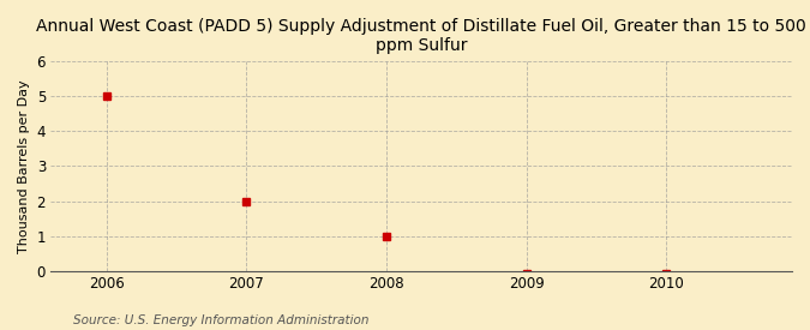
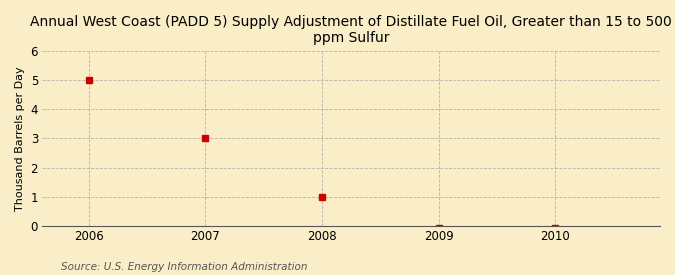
2007: 2.00 -> 3.00
